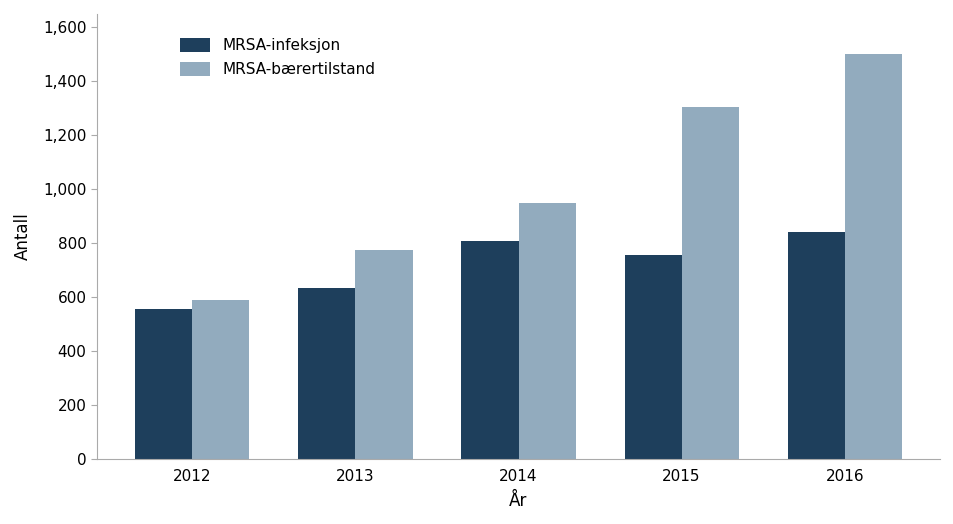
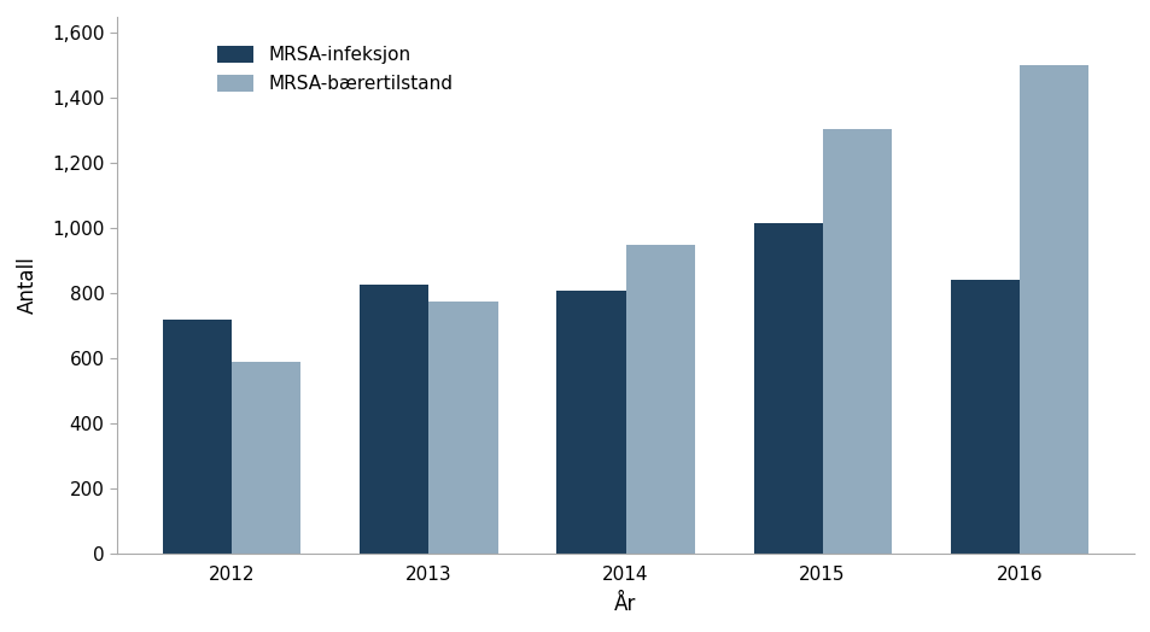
MRSA-infeksjon/2012: 555 -> 720
MRSA-infeksjon/2013: 635 -> 825
MRSA-infeksjon/2015: 755 -> 1,015
